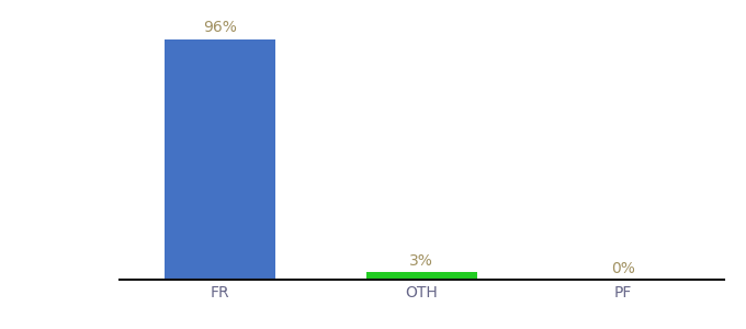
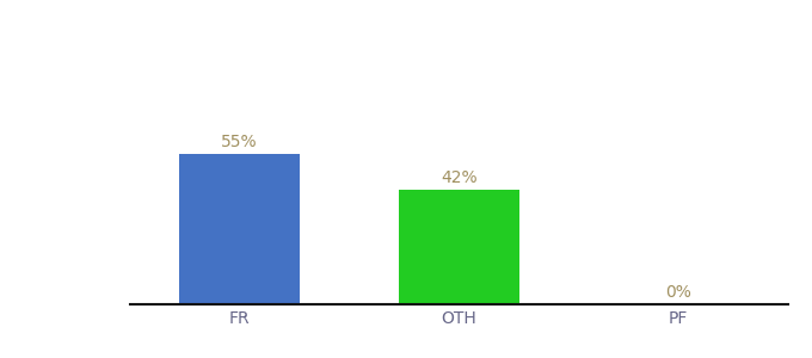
FR: 96% -> 55%
OTH: 3% -> 42%
